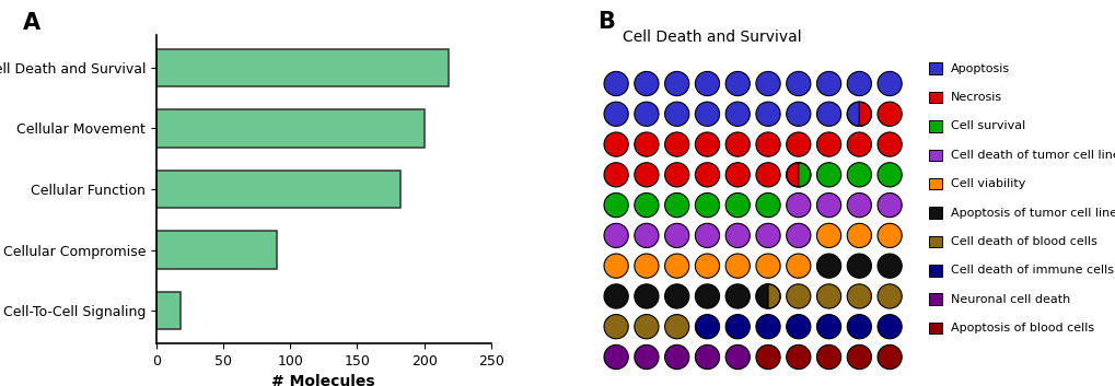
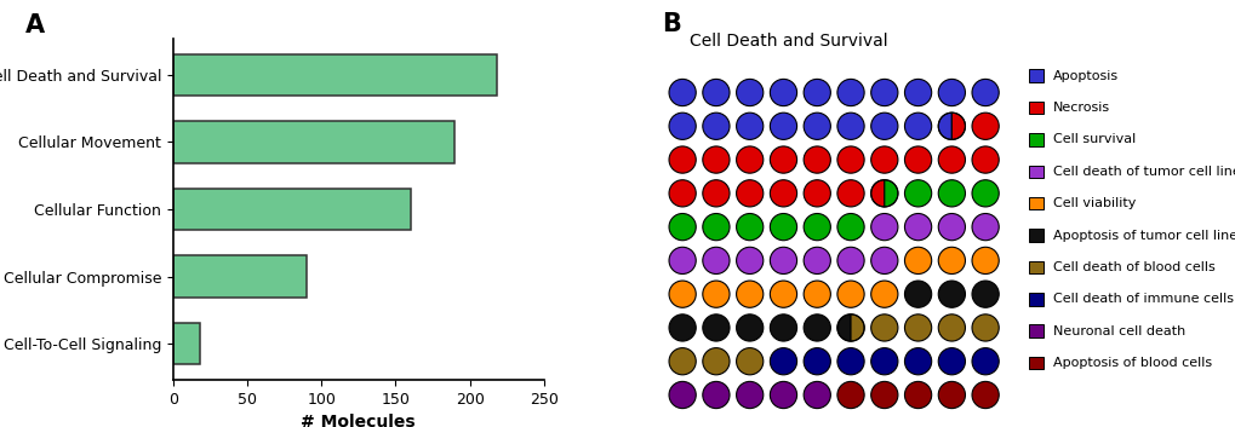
Cellular Movement: 200 -> 190
Cellular Function: 182 -> 160
